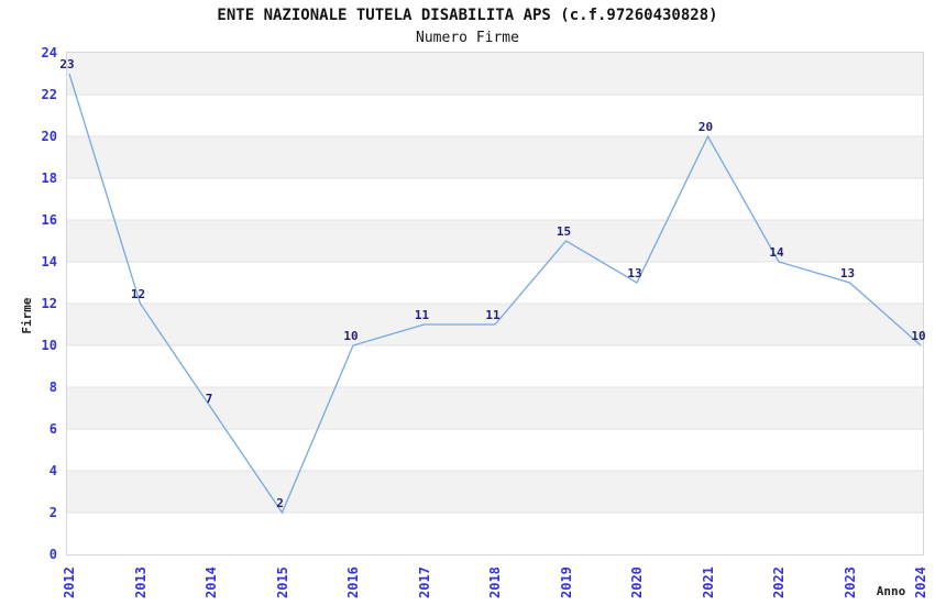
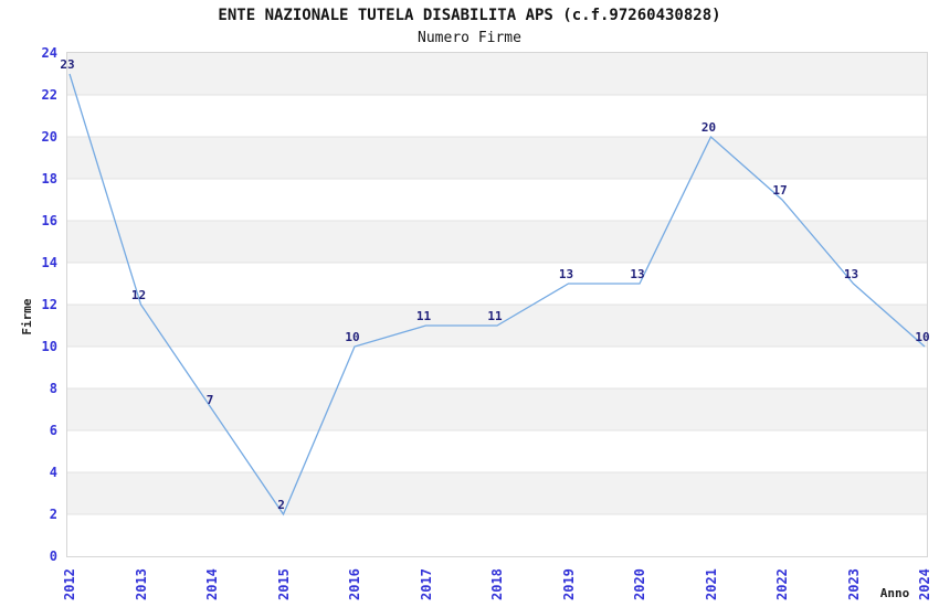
2019: 15 -> 13
2022: 14 -> 17
